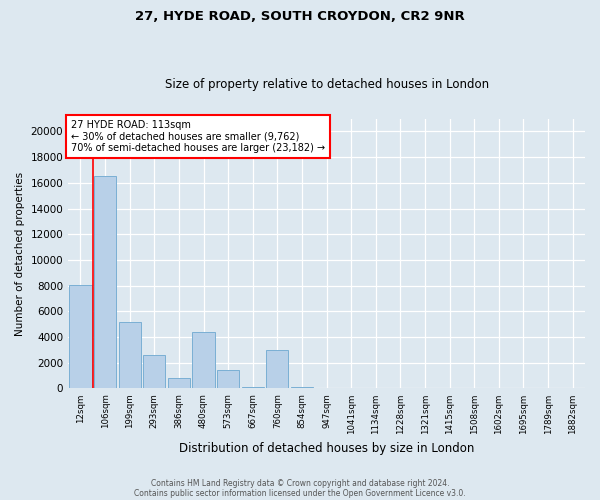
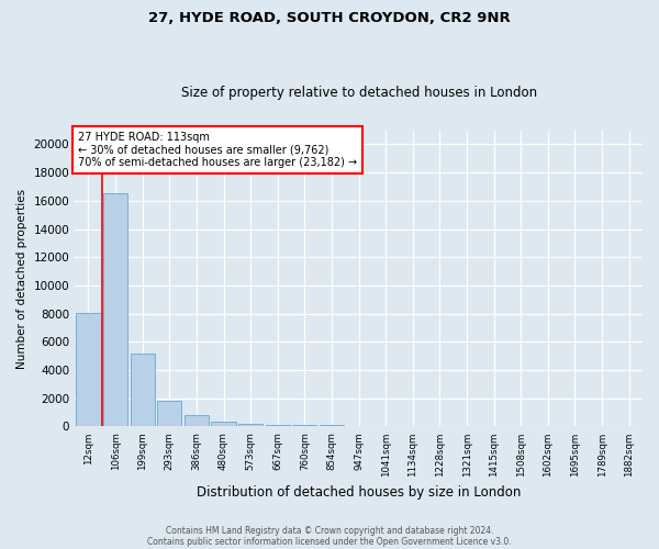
293sqm: 2600 -> 1800
480sqm: 4400 -> 400
573sqm: 1400 -> 200
760sqm: 3000 -> 100
